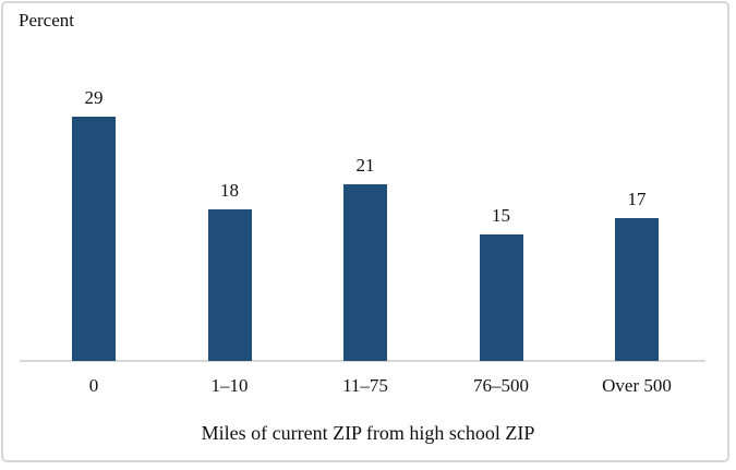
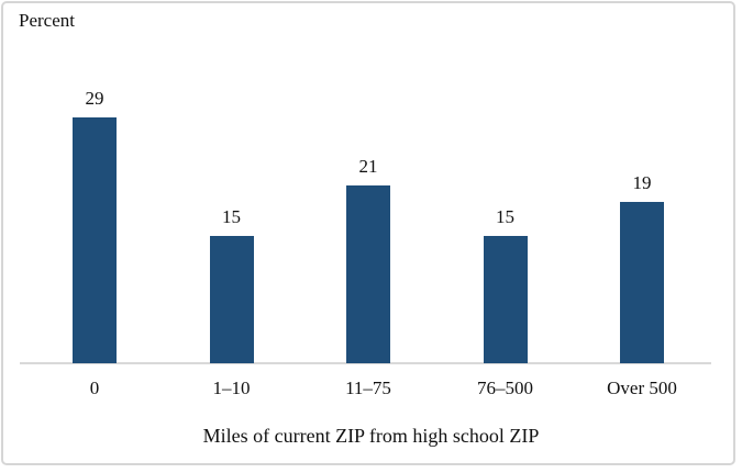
1–10: 18 -> 15
Over 500: 17 -> 19
